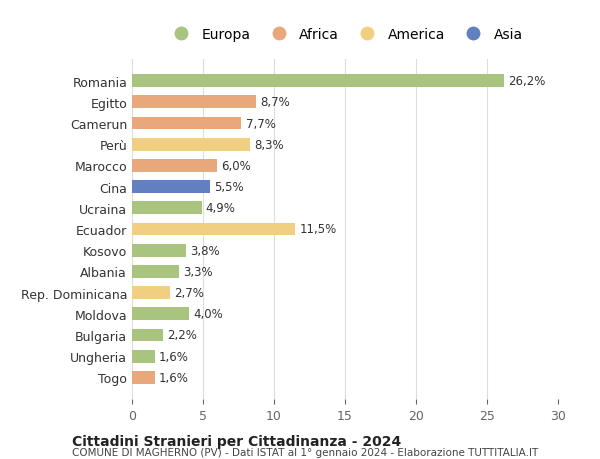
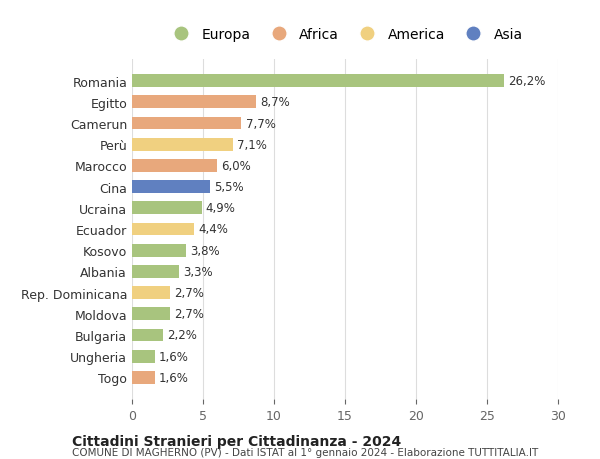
Perù: 8,3% -> 7,1%
Ecuador: 11,5% -> 4,4%
Moldova: 4,0% -> 2,7%
